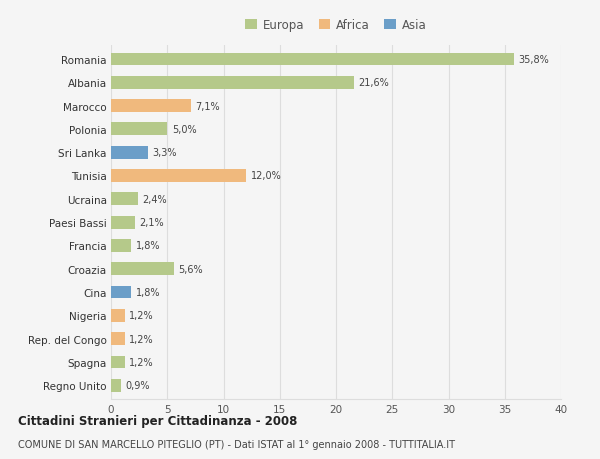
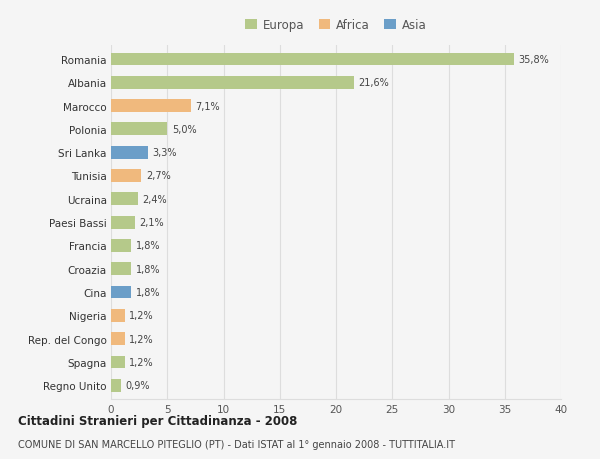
Tunisia: 12,0% -> 2,7%
Croazia: 5,6% -> 1,8%
